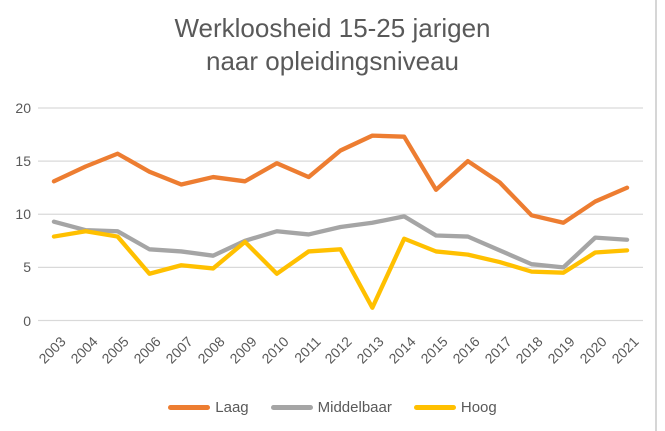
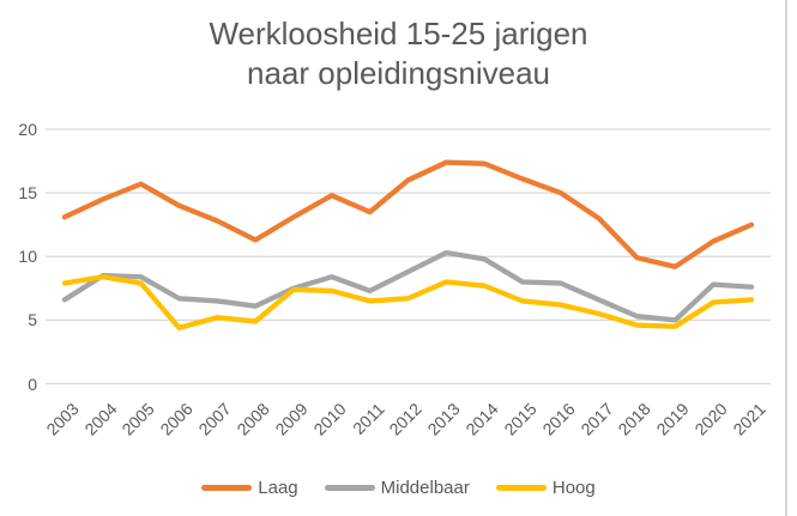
Middelbaar/2003: 9.3 -> 6.6
Laag/2008: 13.5 -> 11.3
Hoog/2010: 4.4 -> 7.3
Middelbaar/2011: 8.1 -> 7.3
Middelbaar/2013: 9.2 -> 10.3
Hoog/2013: 1.2 -> 8.0
Laag/2015: 12.3 -> 16.1
